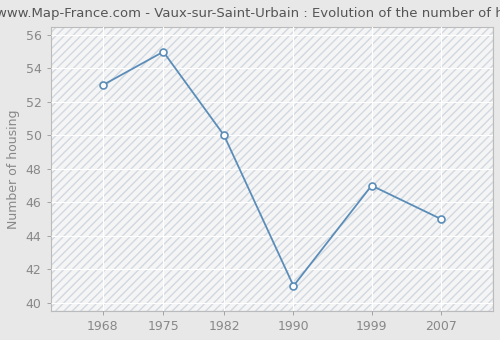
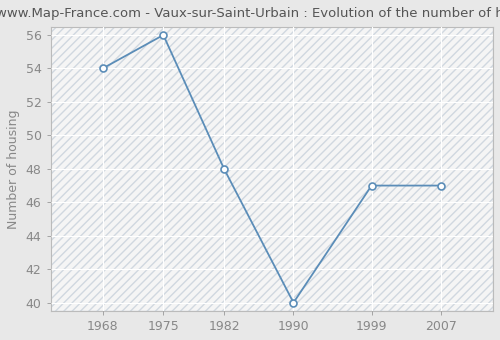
1968: 53 -> 54
1975: 55 -> 56
1982: 50 -> 48
1990: 41 -> 40
2007: 45 -> 47
